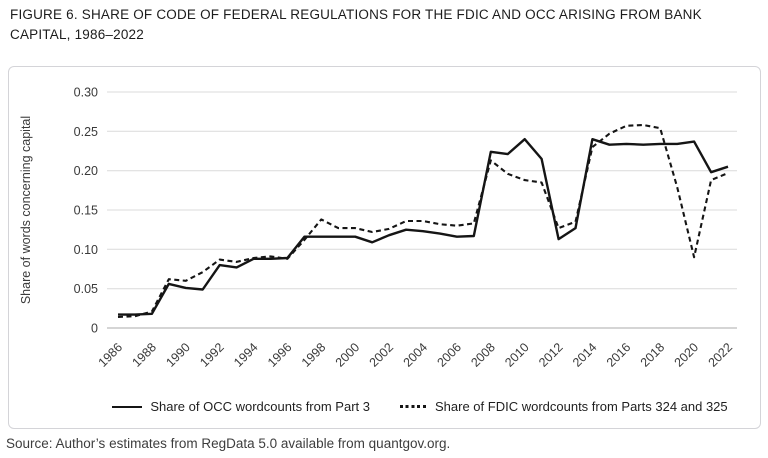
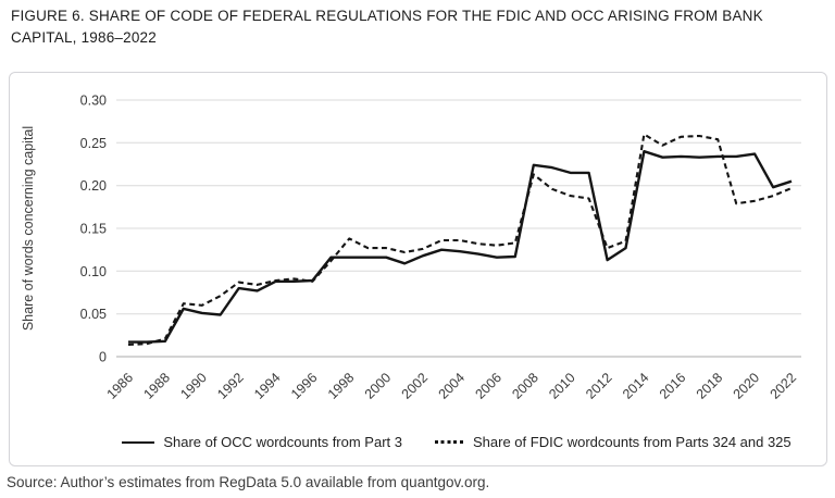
Share of OCC wordcounts from Part 3/2010: 0.24 -> 0.21
Share of FDIC wordcounts from Parts 324 and 325/2014: 0.23 -> 0.26
Share of FDIC wordcounts from Parts 324 and 325/2020: 0.09 -> 0.18
